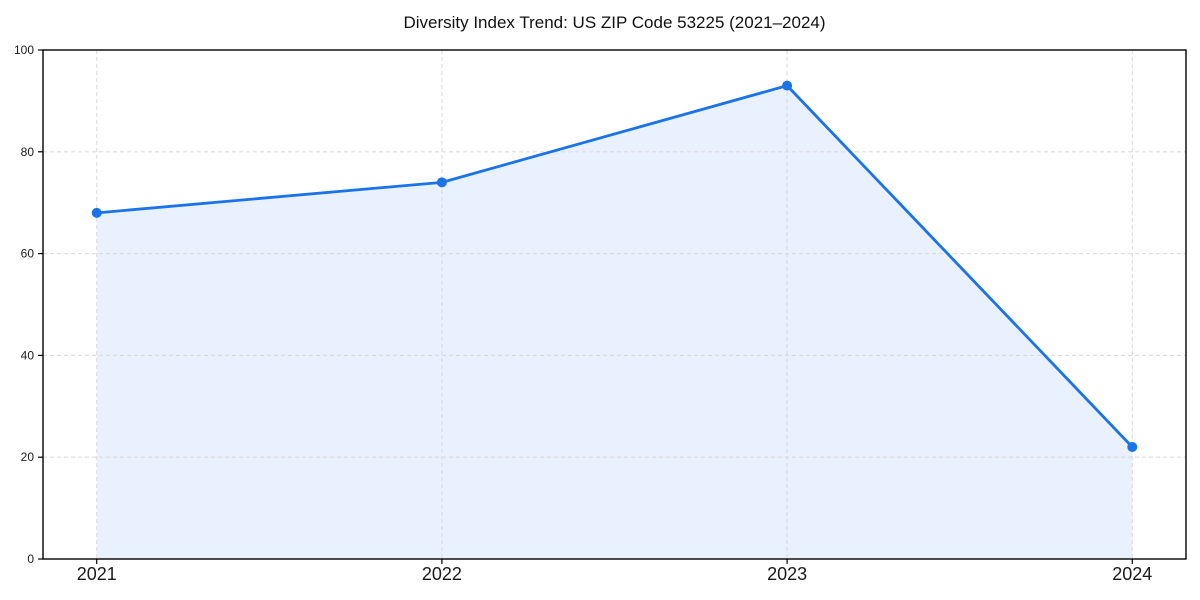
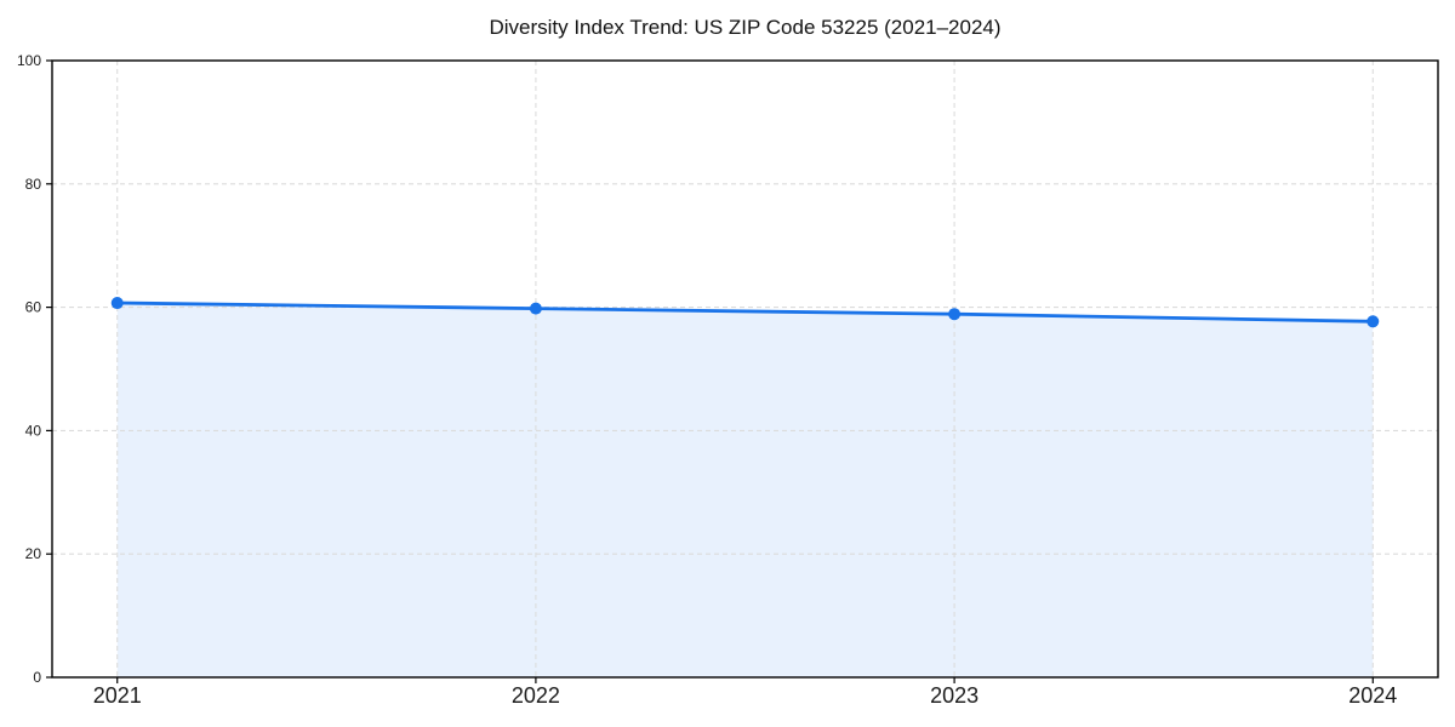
2021: 68 -> 61
2022: 74 -> 60
2023: 93 -> 59
2024: 22 -> 58
